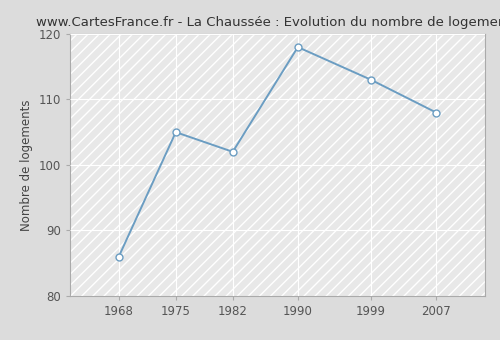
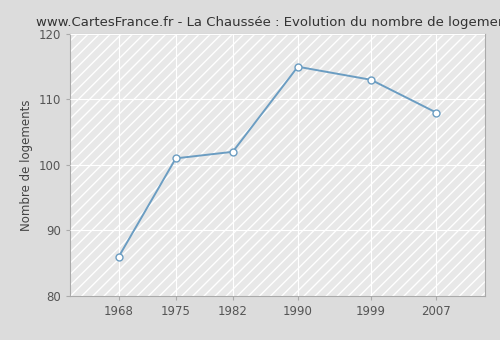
1975: 105 -> 101
1990: 118 -> 115
